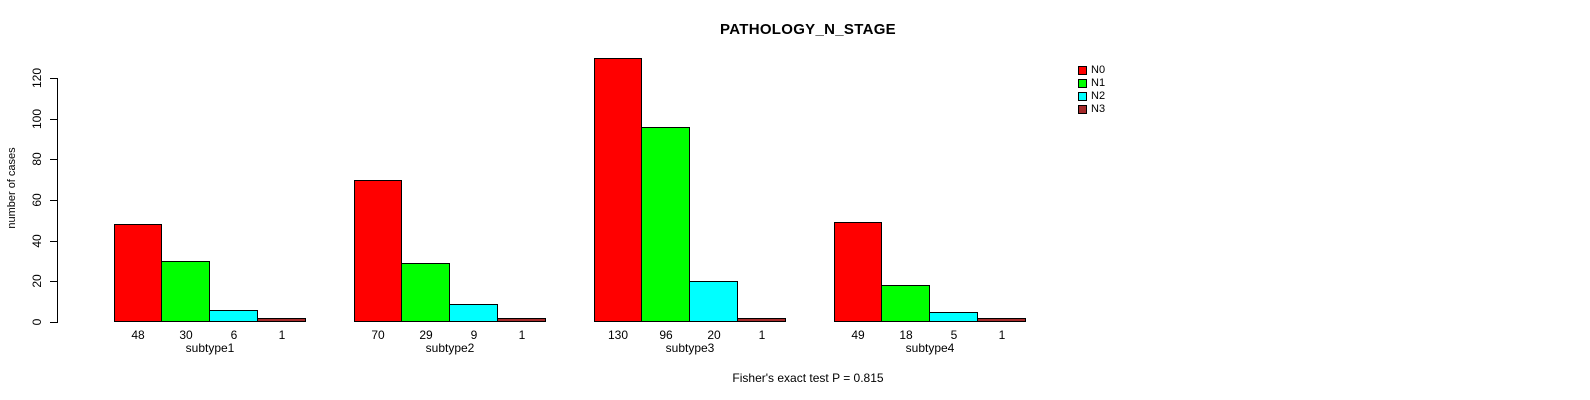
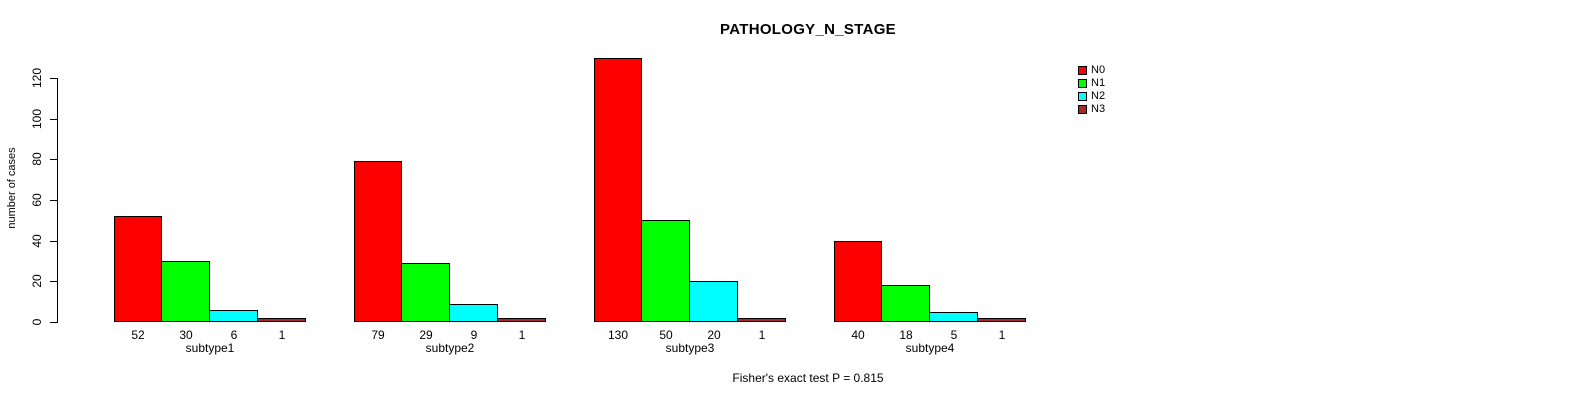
N0/subtype1: 48 -> 52
N0/subtype2: 70 -> 79
N1/subtype3: 96 -> 50
N0/subtype4: 49 -> 40
